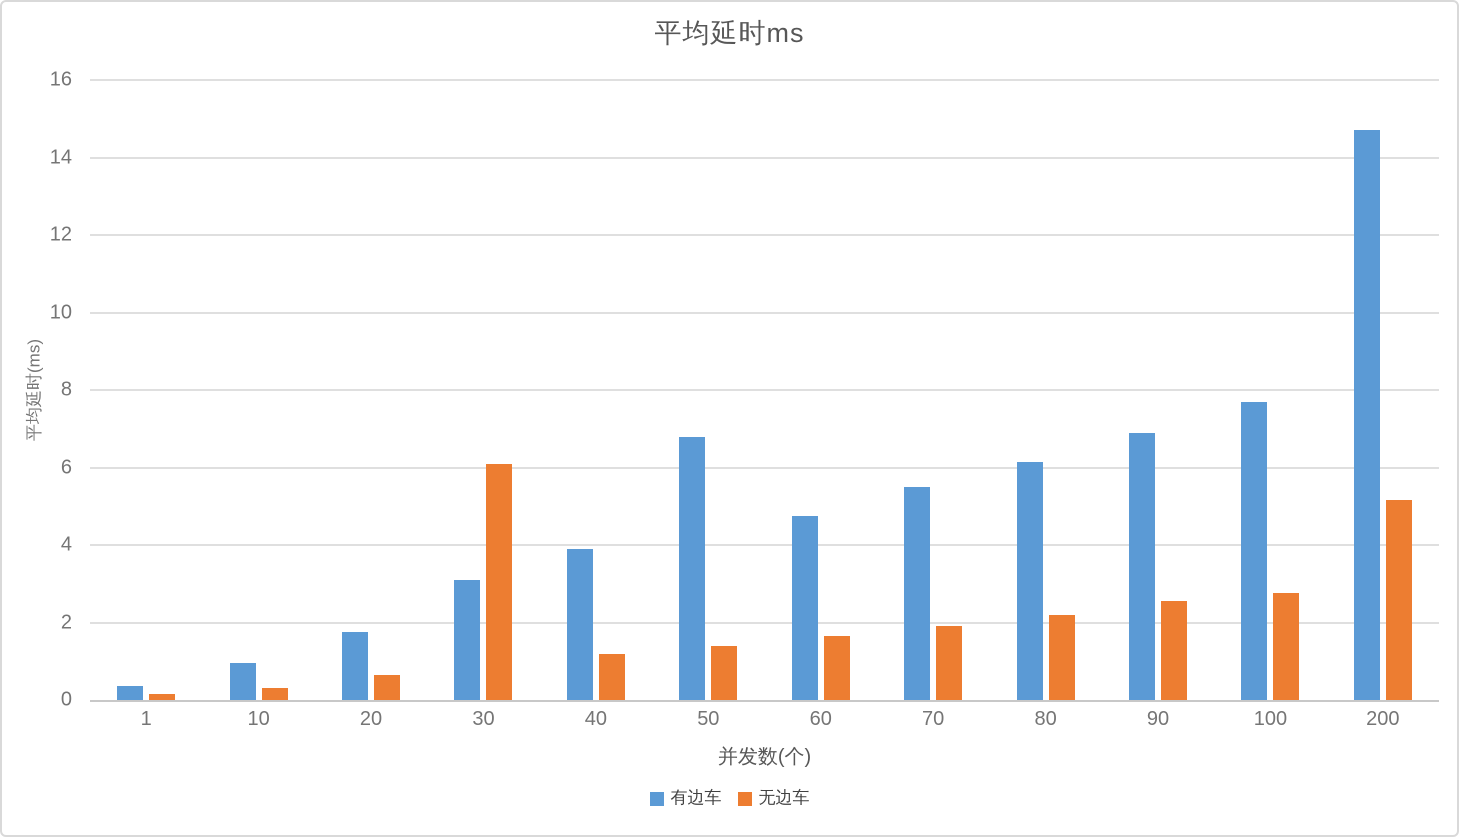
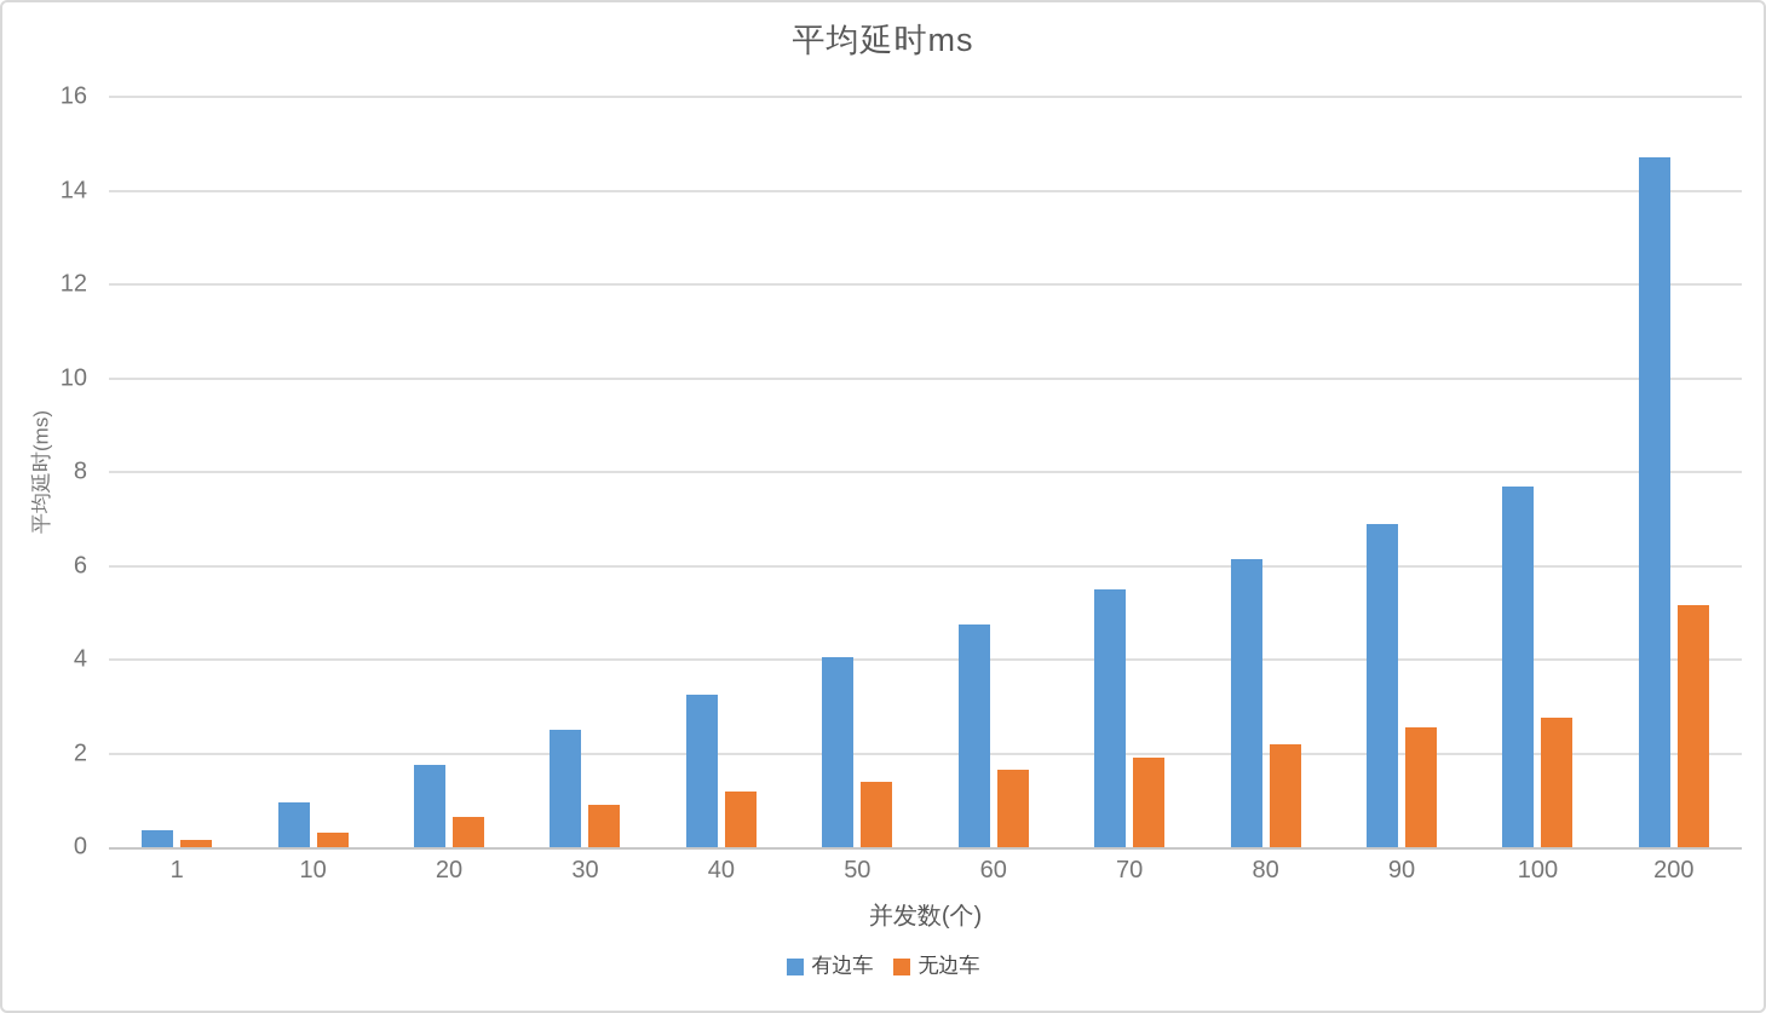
有边车/30: 3.1 -> 2.5
无边车/30: 6.1 -> 0.9
有边车/40: 3.9 -> 3.2
有边车/50: 6.8 -> 4.0
